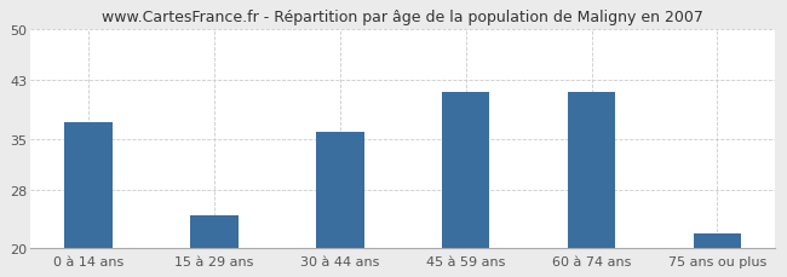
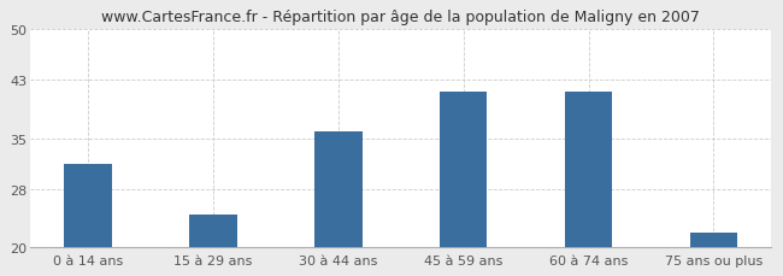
0 à 14 ans: 37.2 -> 31.5
